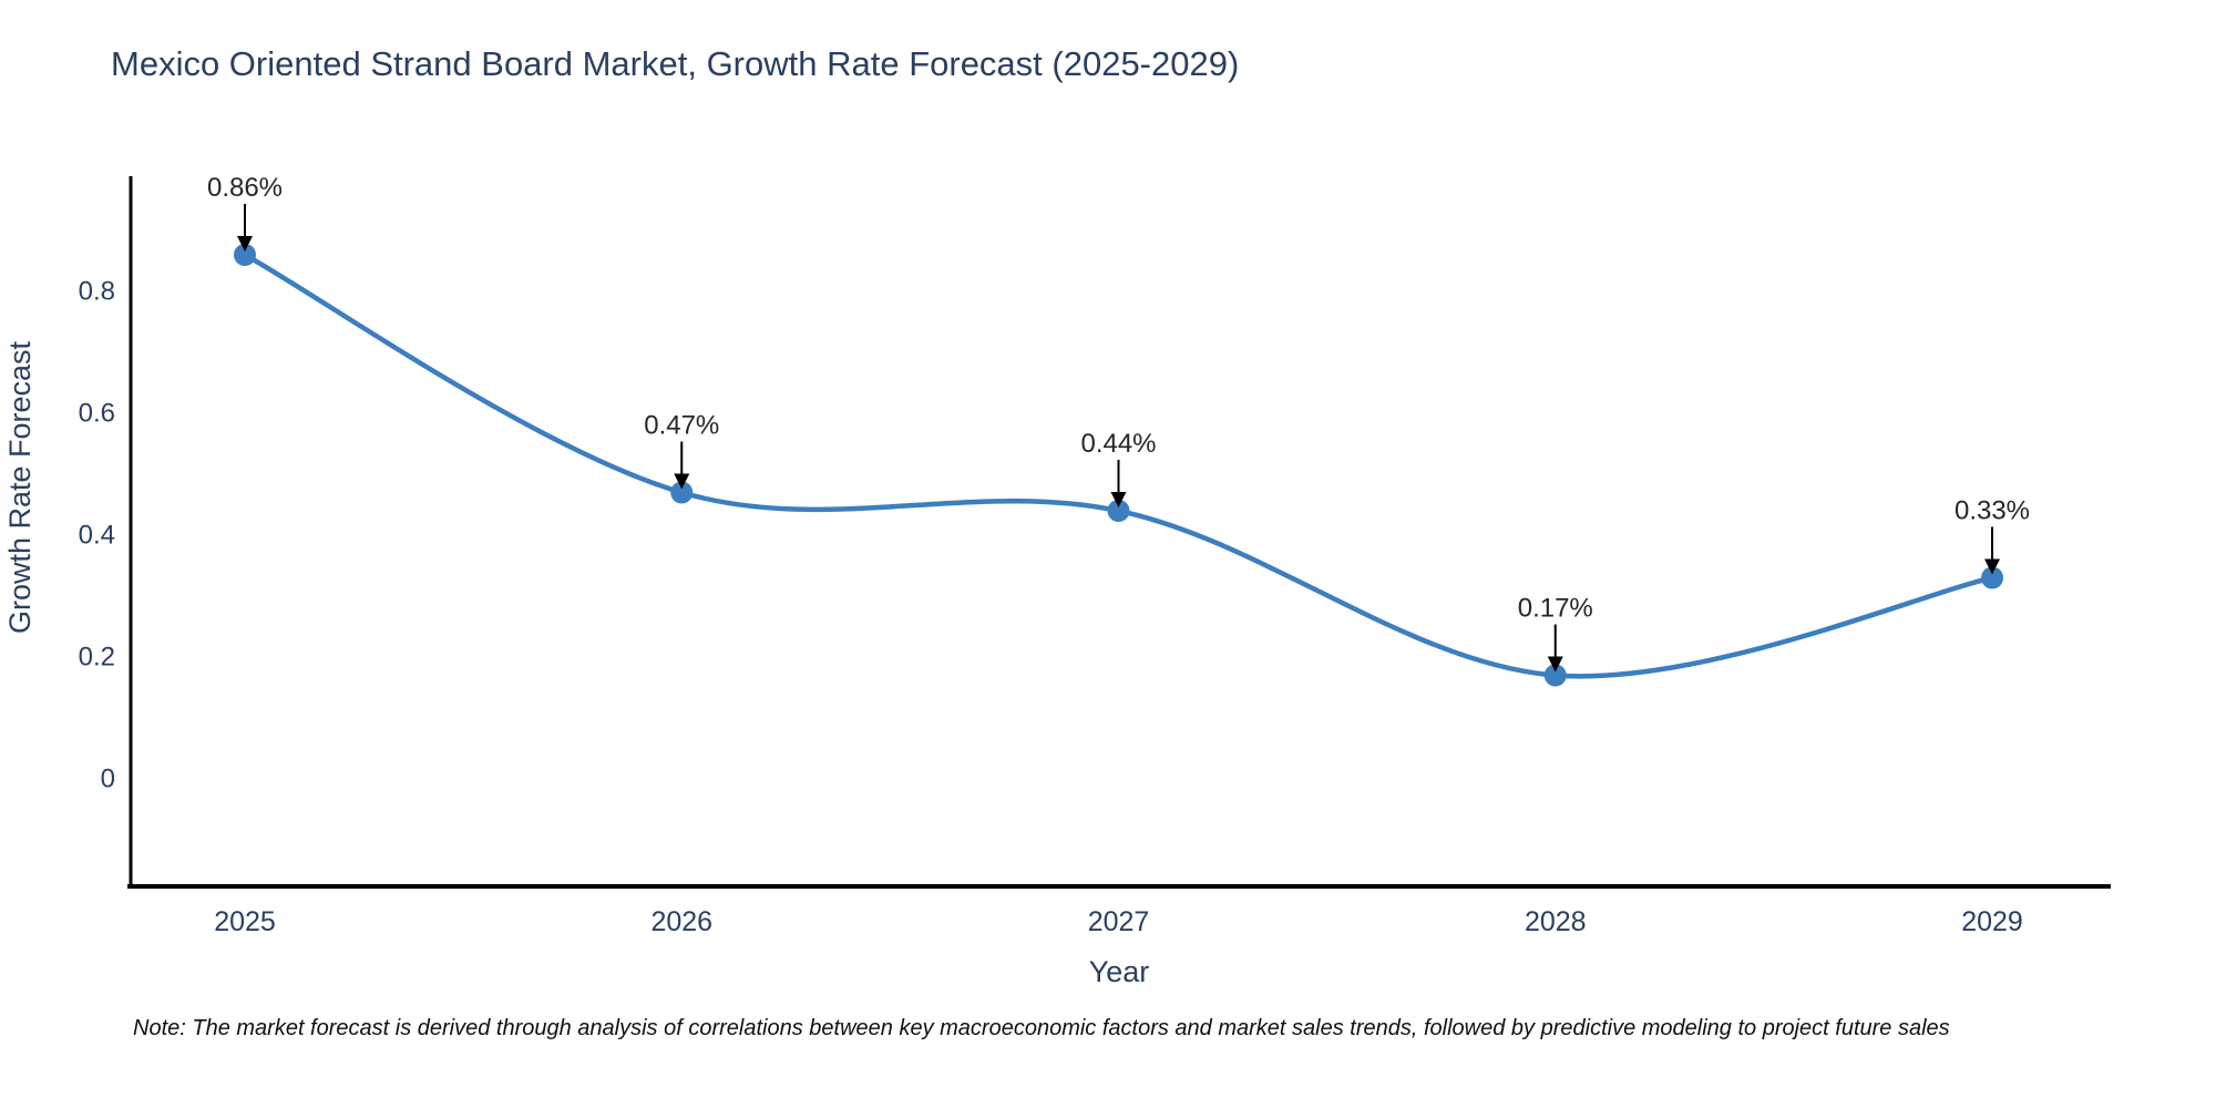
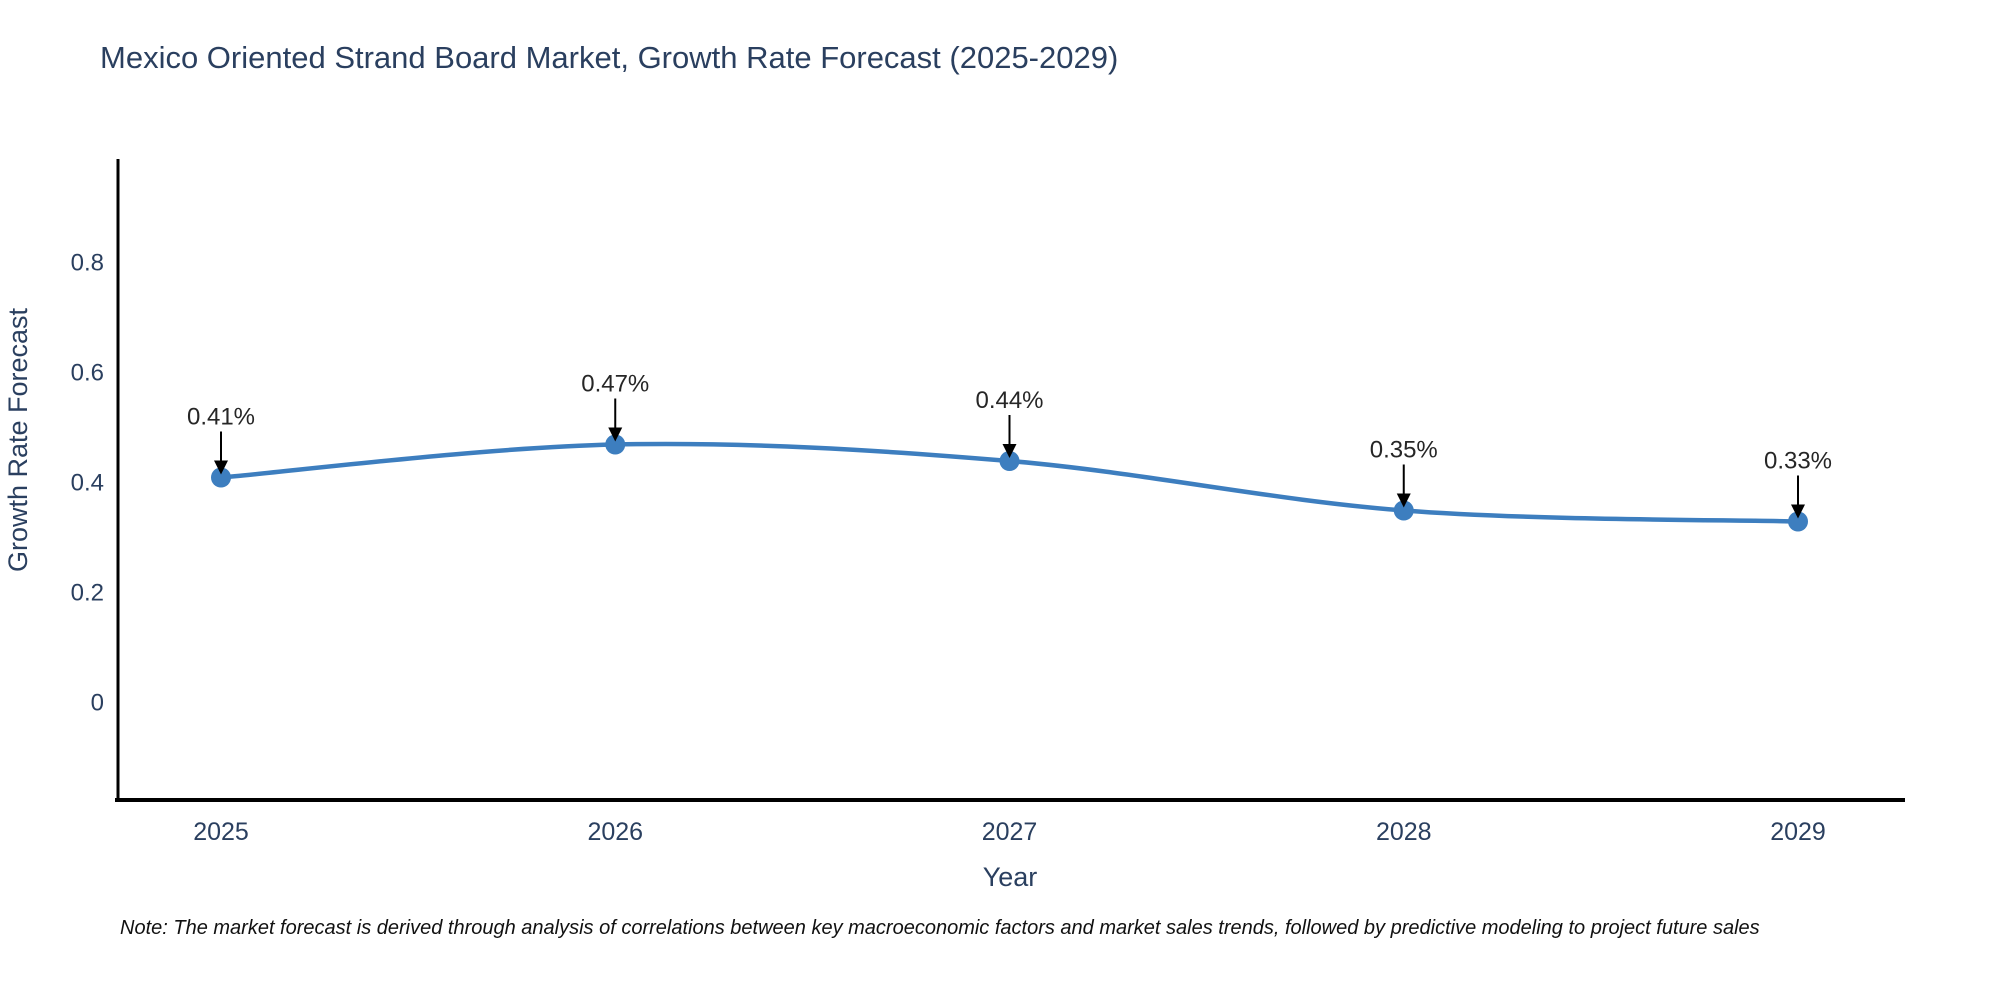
2025: 0.86% -> 0.41%
2028: 0.17% -> 0.35%
